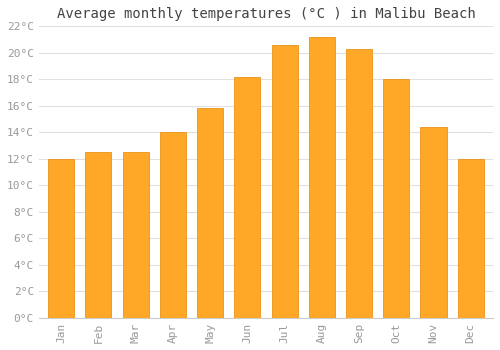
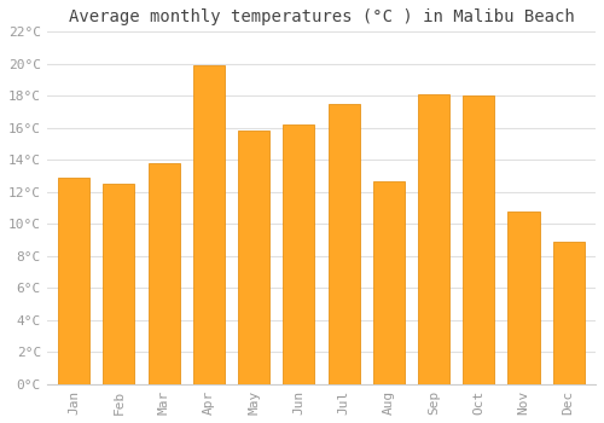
Jan: 12.0°C -> 12.9°C
Mar: 12.5°C -> 13.8°C
Apr: 14.0°C -> 19.9°C
Jun: 18.2°C -> 16.2°C
Jul: 20.6°C -> 17.5°C
Aug: 21.2°C -> 12.7°C
Sep: 20.3°C -> 18.1°C
Nov: 14.4°C -> 10.8°C
Dec: 12.0°C -> 8.9°C
